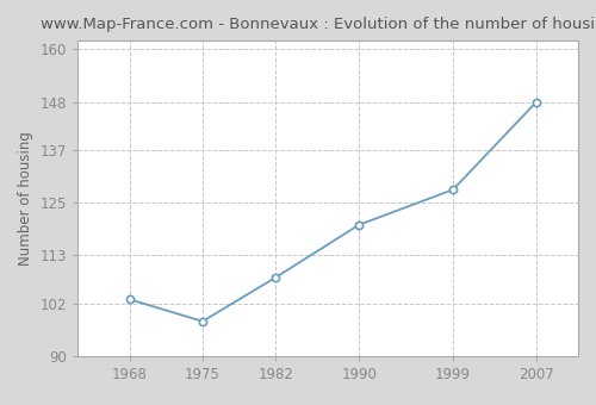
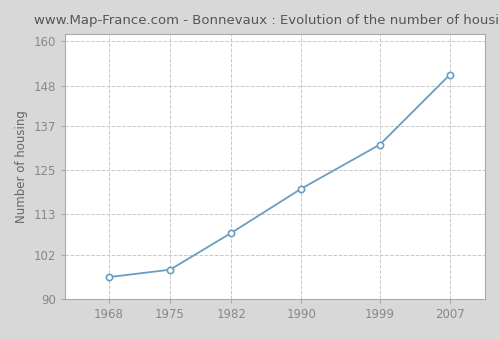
1968: 103 -> 96
1999: 128 -> 132
2007: 148 -> 151
